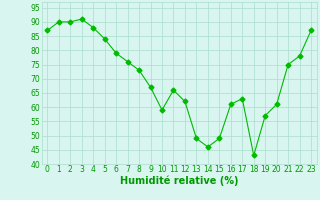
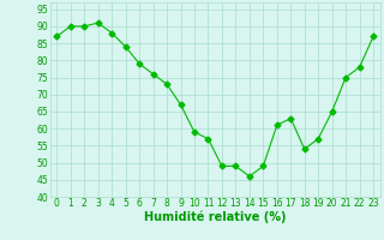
11: 66 -> 57
12: 62 -> 49
18: 43 -> 54
20: 61 -> 65
